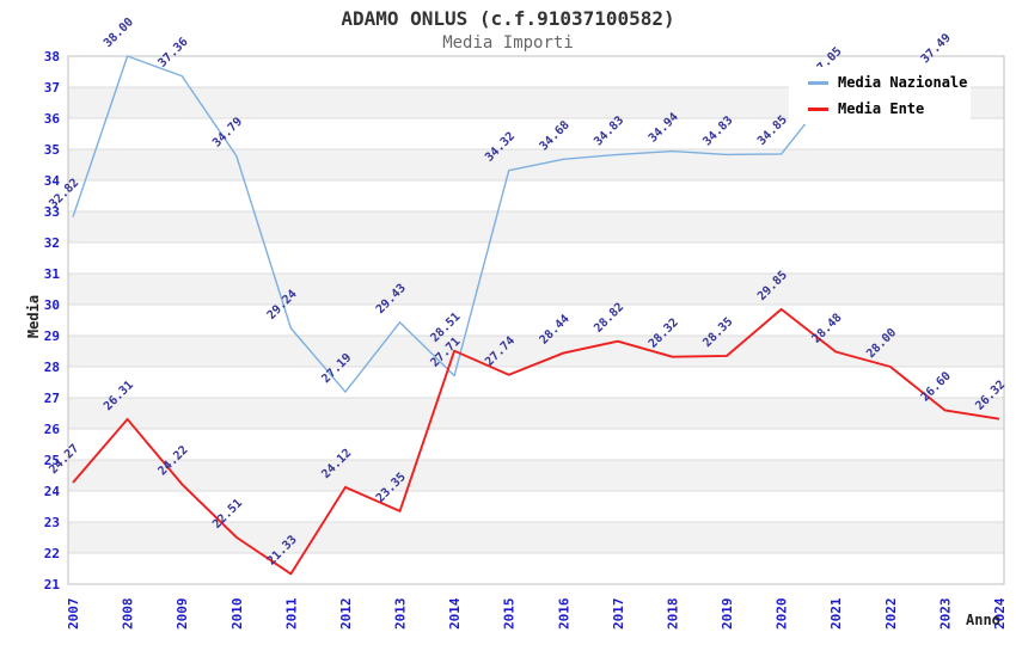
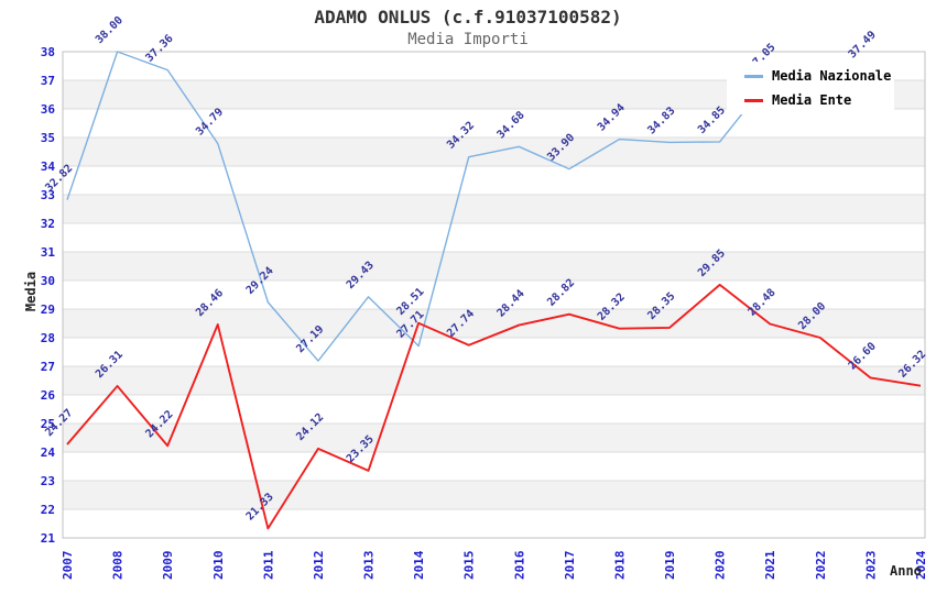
Media Ente/2010: 22.51 -> 28.46
Media Nazionale/2017: 34.83 -> 33.90
